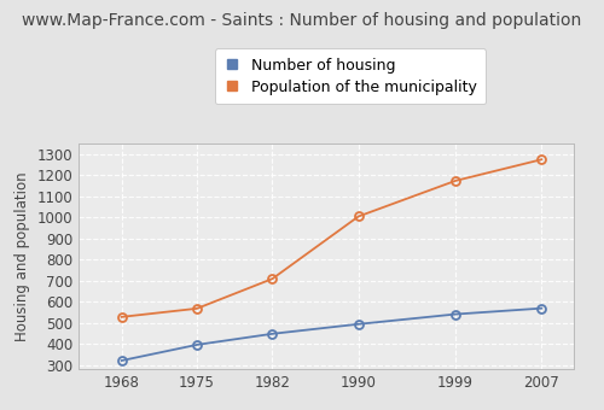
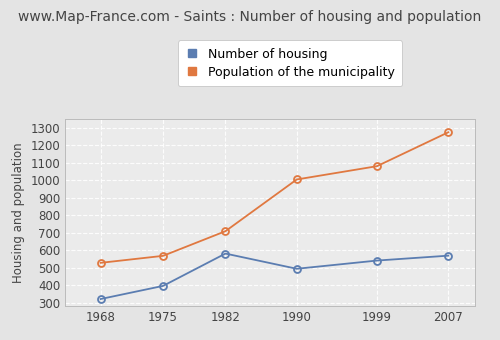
Number of housing/1982: 450 -> 580
Population of the municipality/1999: 1170 -> 1080
